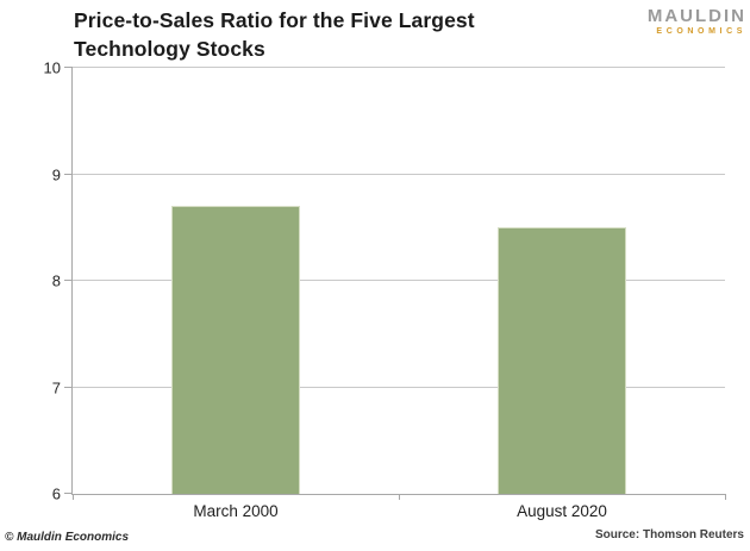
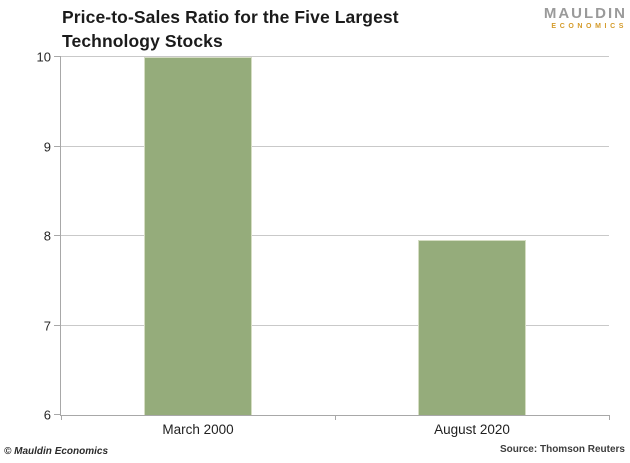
March 2000: 8.7 -> 10.0
August 2020: 8.5 -> 8.0
